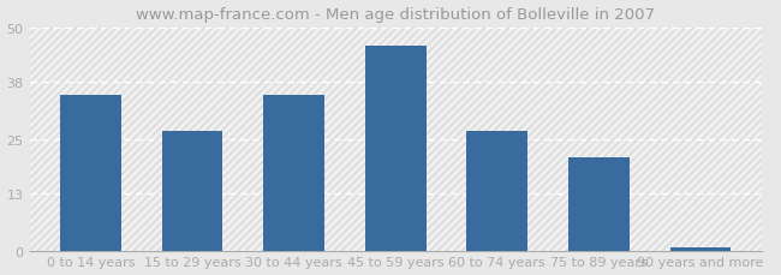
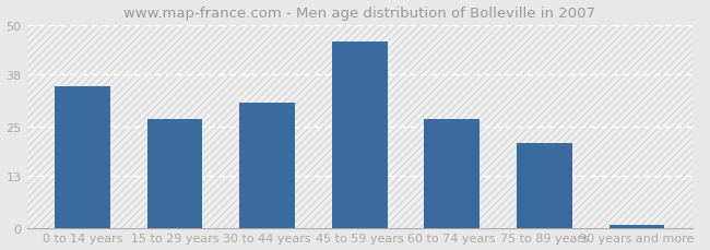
30 to 44 years: 35 -> 31
